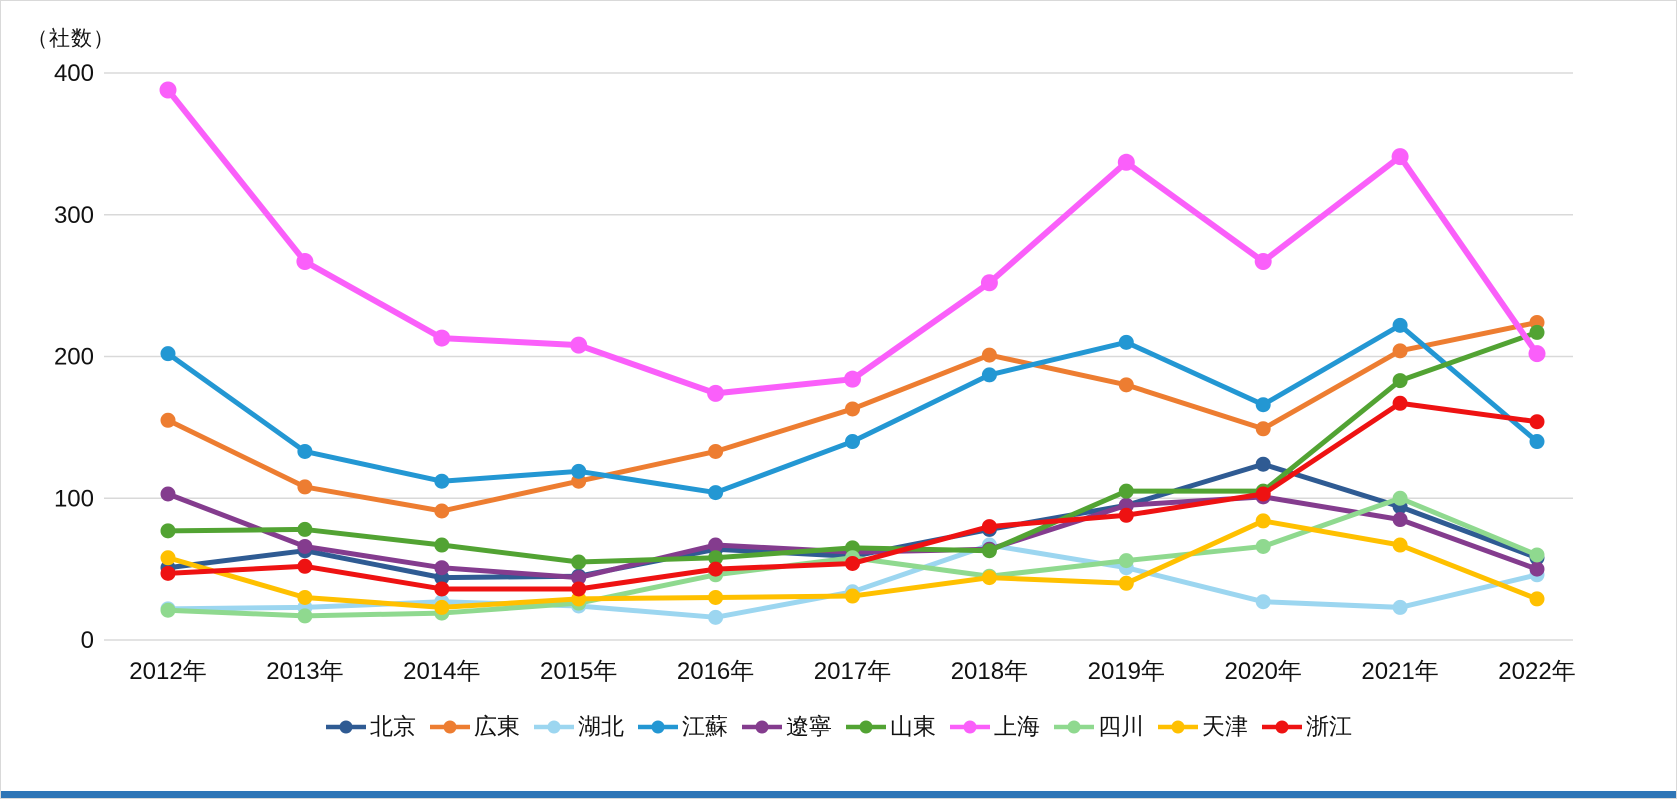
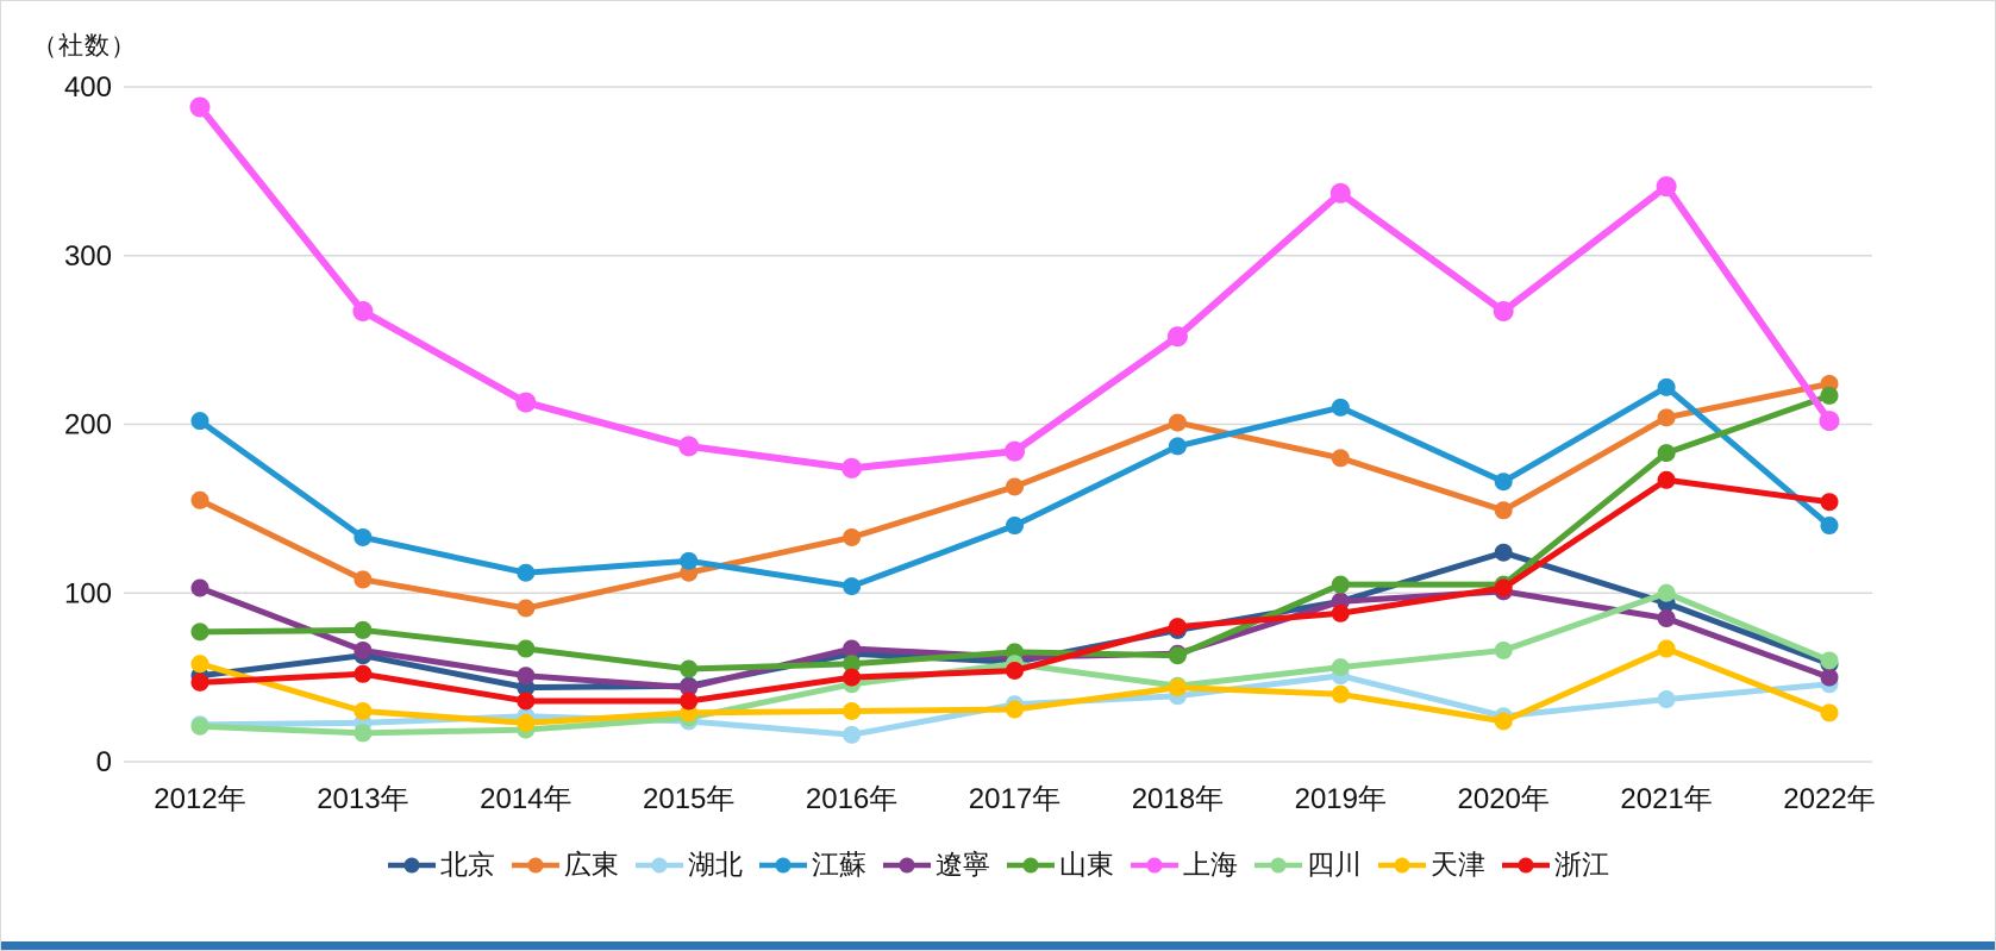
上海/2015年: 208 -> 187
湖北/2018年: 67 -> 39
天津/2020年: 84 -> 24
湖北/2021年: 23 -> 37
